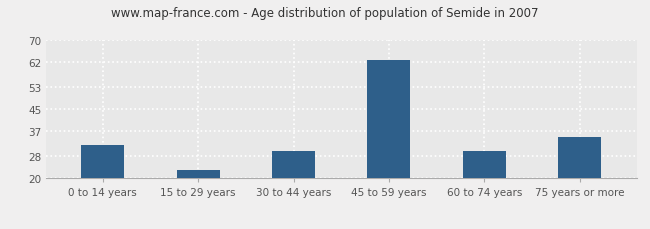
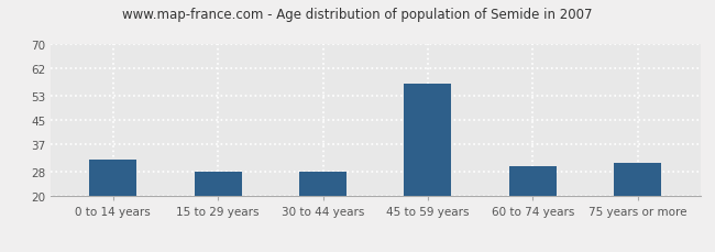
15 to 29 years: 23 -> 28
30 to 44 years: 30 -> 28
45 to 59 years: 63 -> 57
75 years or more: 35 -> 31
